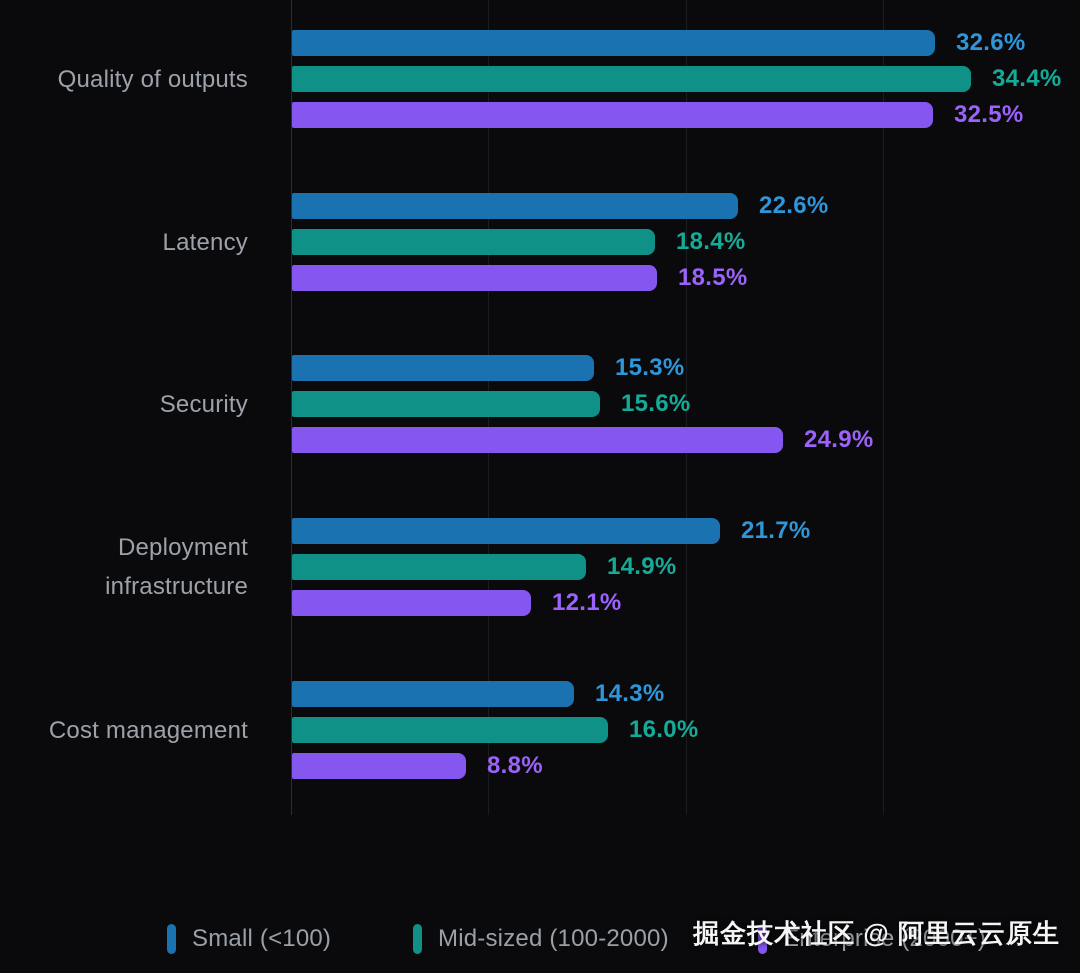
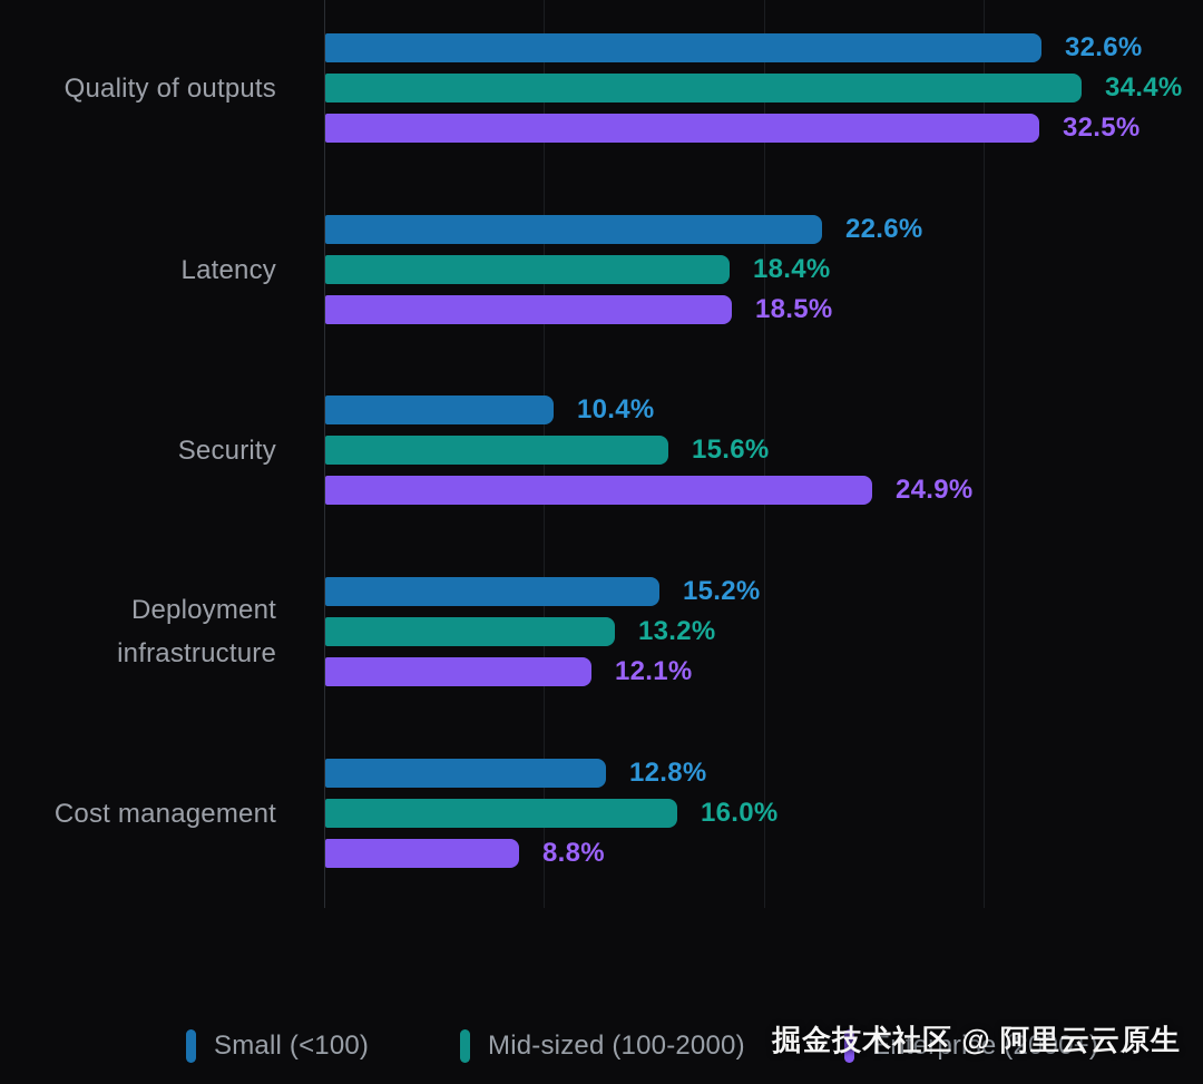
Small (<100)/Security: 15.3% -> 10.4%
Small (<100)/Deployment infrastructure: 21.7% -> 15.2%
Mid-sized (100-2000)/Deployment infrastructure: 14.9% -> 13.2%
Small (<100)/Cost management: 14.3% -> 12.8%
